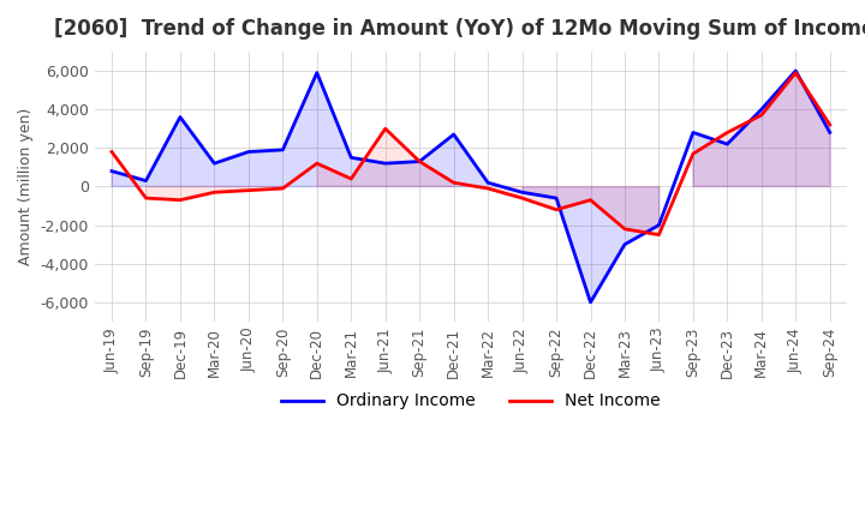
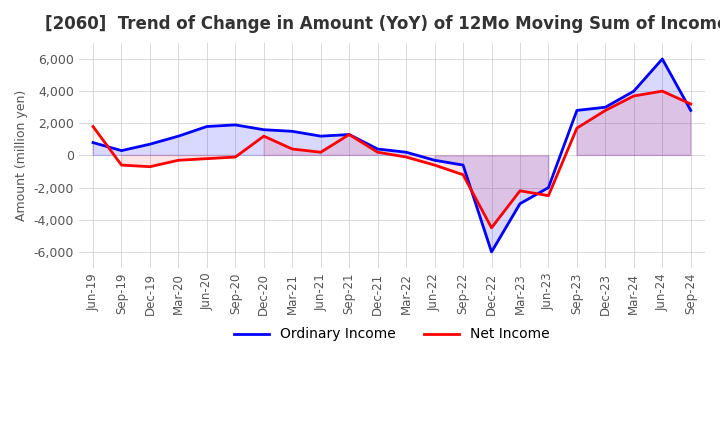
Ordinary Income/Dec-19: 3,600 -> 700
Ordinary Income/Dec-20: 5,900 -> 1,600
Net Income/Jun-21: 3,000 -> 200
Ordinary Income/Dec-21: 2,700 -> 400
Net Income/Dec-22: -700 -> -4,500
Ordinary Income/Dec-23: 2,200 -> 3,000
Net Income/Jun-24: 5,900 -> 4,000
